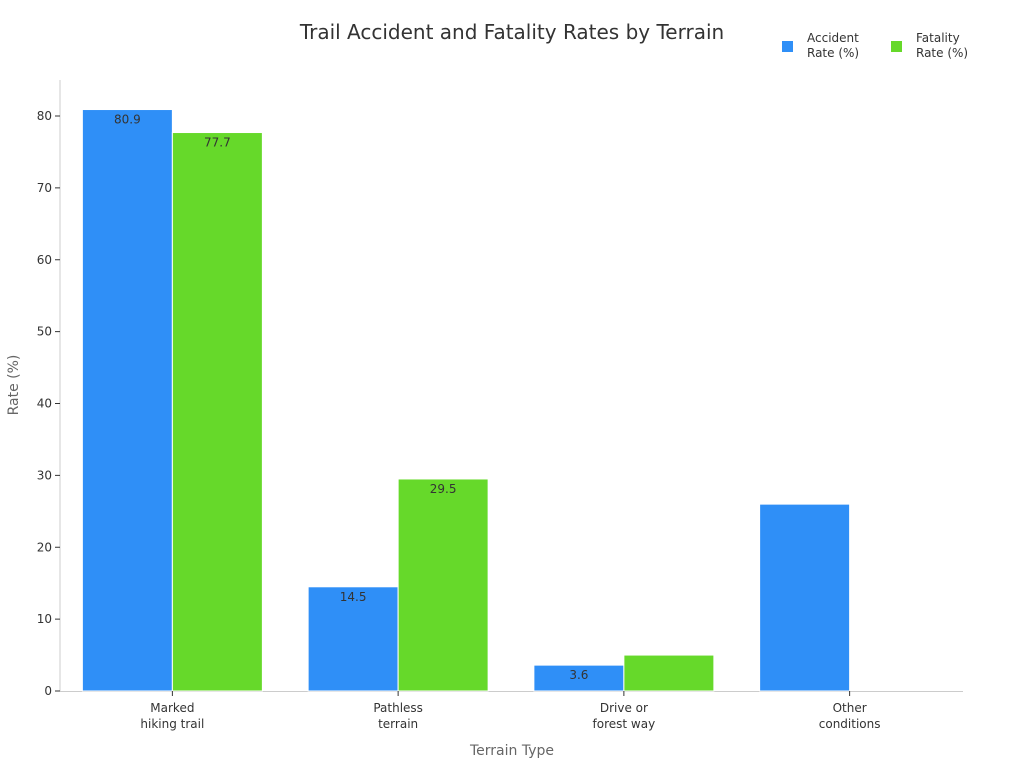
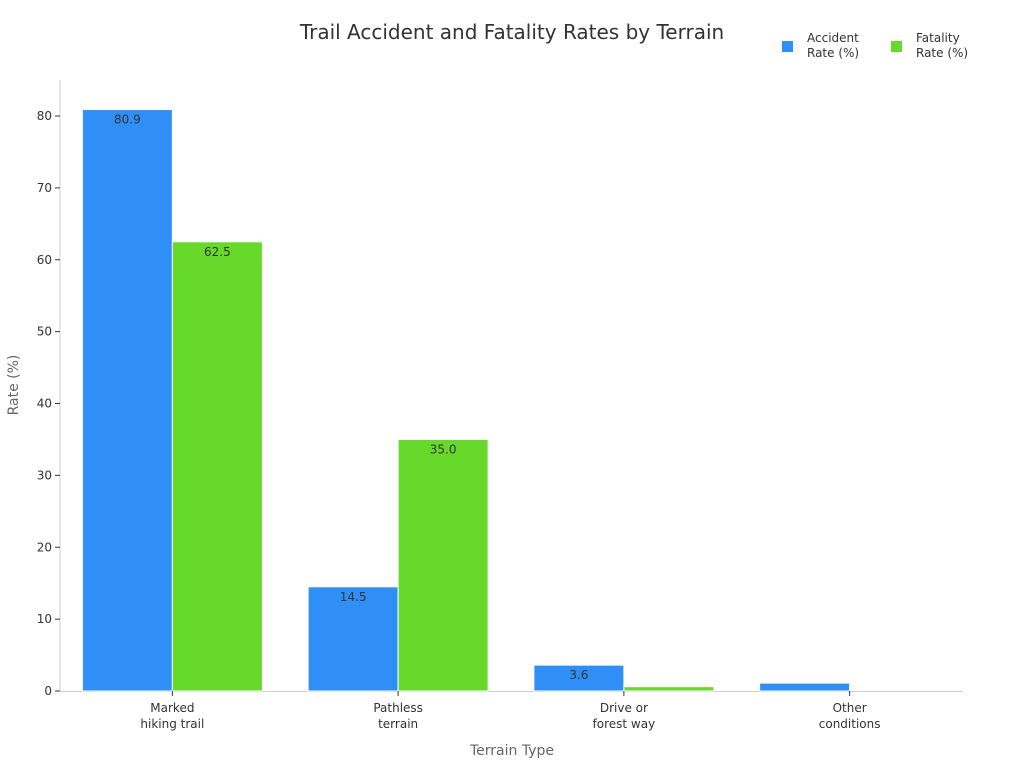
Fatality Rate (%)/Marked hiking trail: 77.7 -> 62.5
Fatality Rate (%)/Pathless terrain: 29.5 -> 35.0
Fatality Rate (%)/Drive or forest way: 5 -> 1
Accident Rate (%)/Other conditions: 26 -> 1
